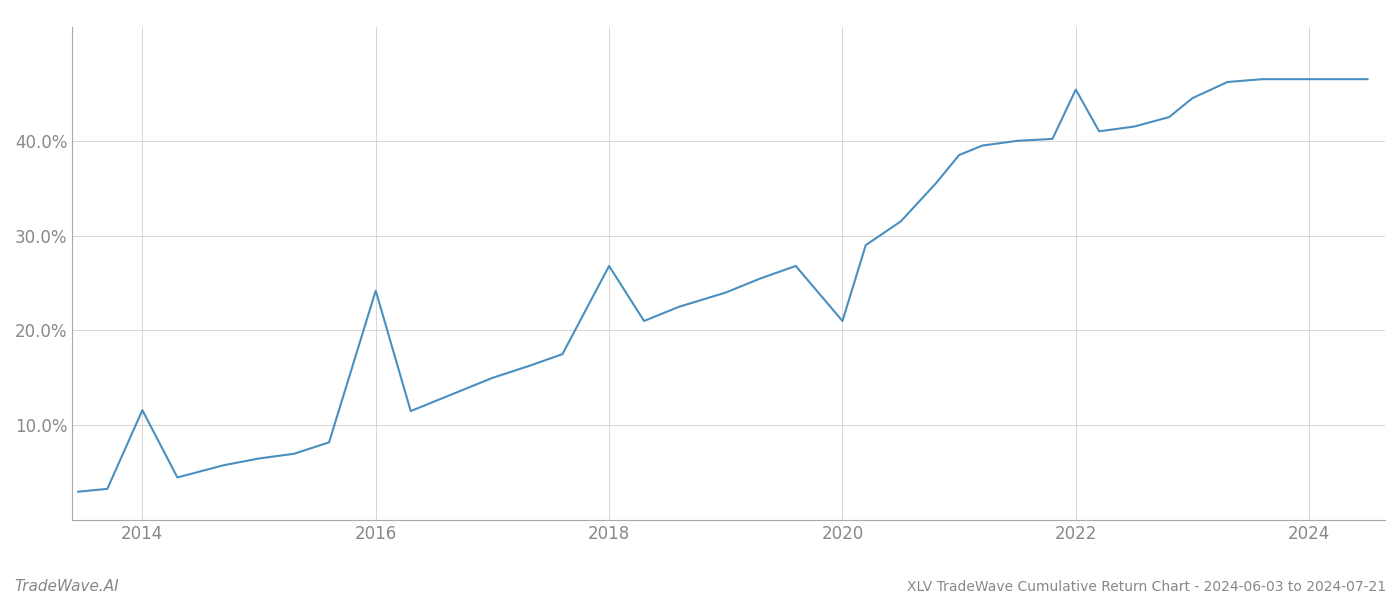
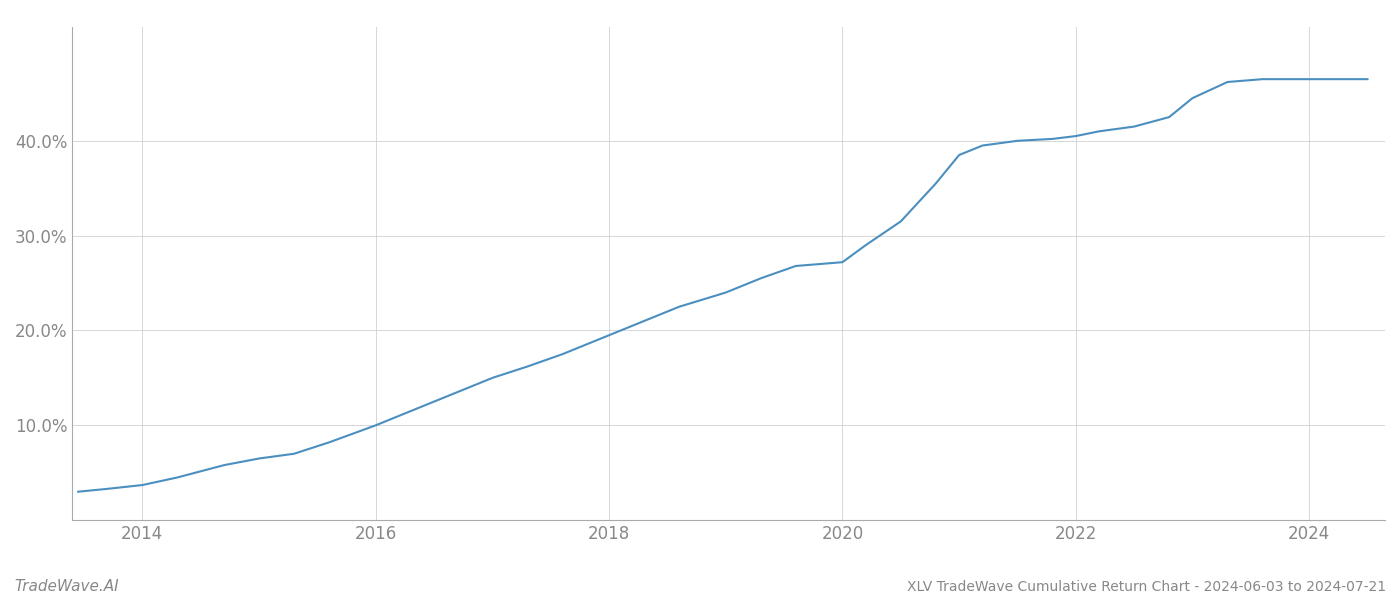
2014: 11.6% -> 3.7%
2016: 24.2% -> 10.0%
2018: 26.8% -> 19.5%
2020: 21.0% -> 27.2%
2022: 45.4% -> 40.5%
